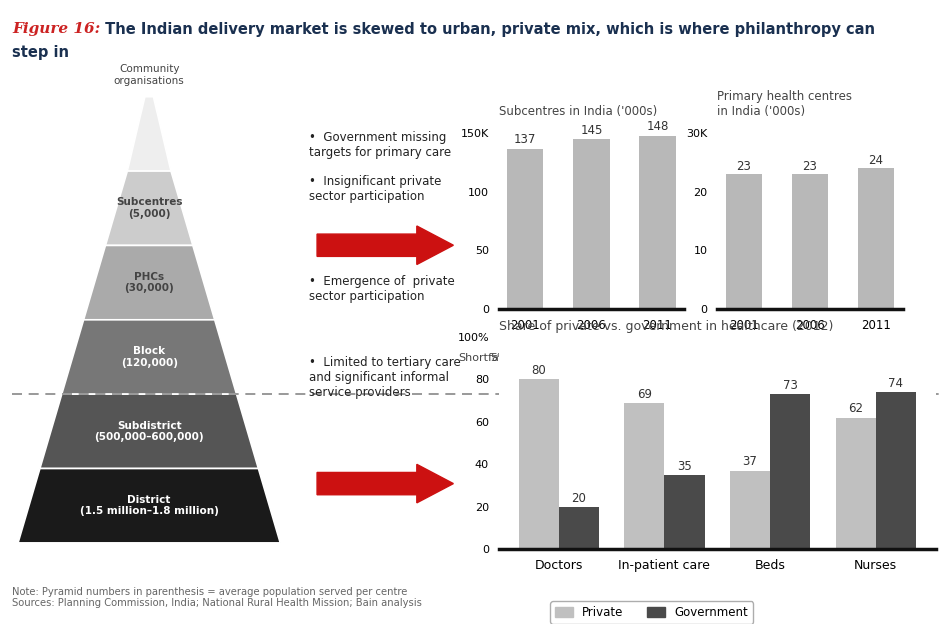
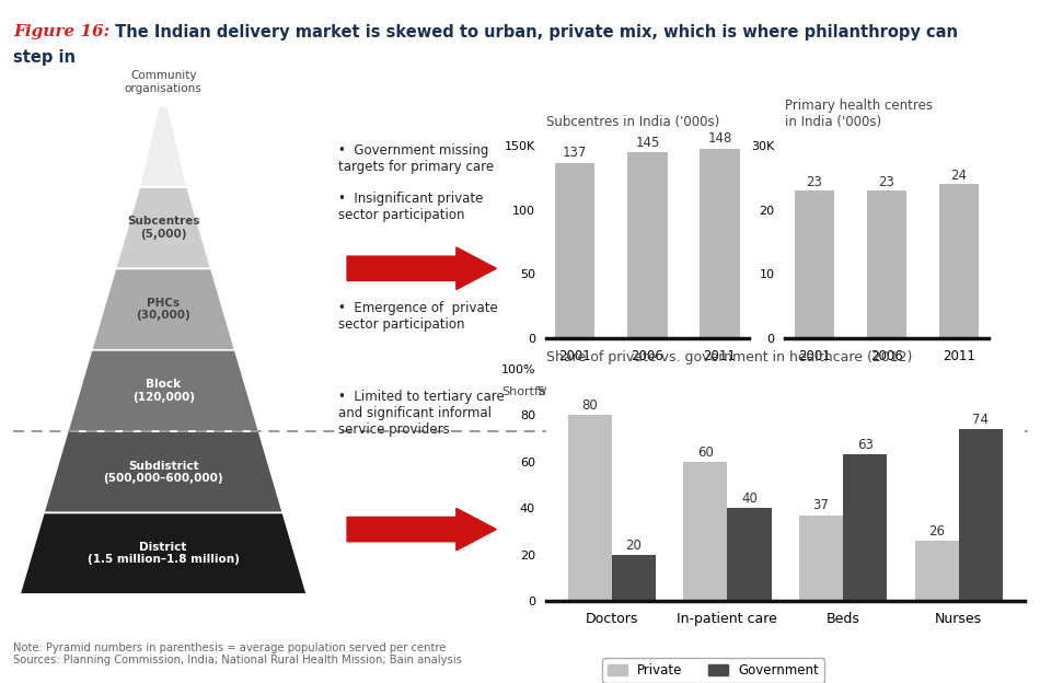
Share of private vs. government in healthcare (2012)/Private/In-patient care: 69 -> 60
Share of private vs. government in healthcare (2012)/Government/In-patient care: 35 -> 40
Share of private vs. government in healthcare (2012)/Government/Beds: 73 -> 63
Share of private vs. government in healthcare (2012)/Private/Nurses: 62 -> 26
